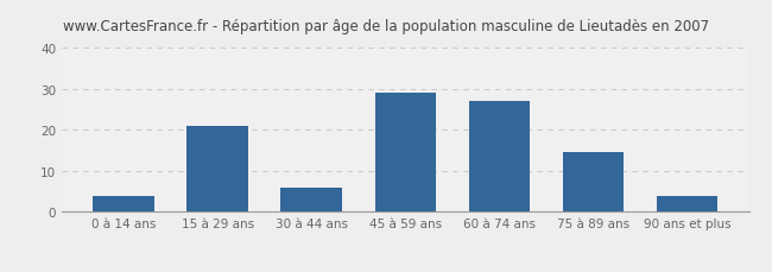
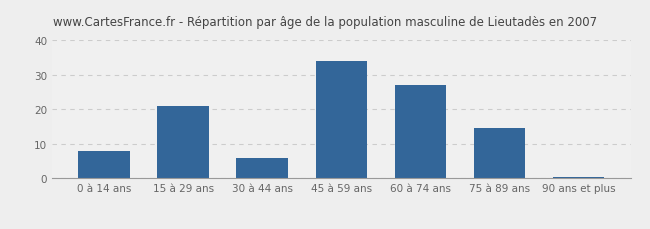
0 à 14 ans: 4.0 -> 8.0
45 à 59 ans: 29.0 -> 34.0
90 ans et plus: 4.0 -> 0.5
